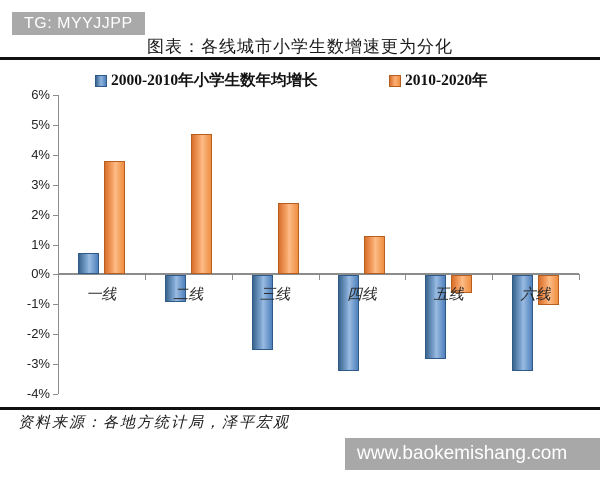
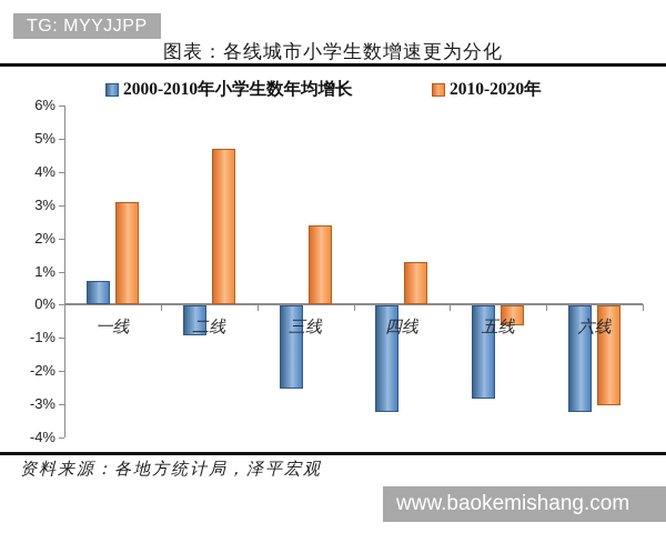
2010-2020年/一线: 3.8% -> 3.1%
2010-2020年/六线: -1.0% -> -3.0%
